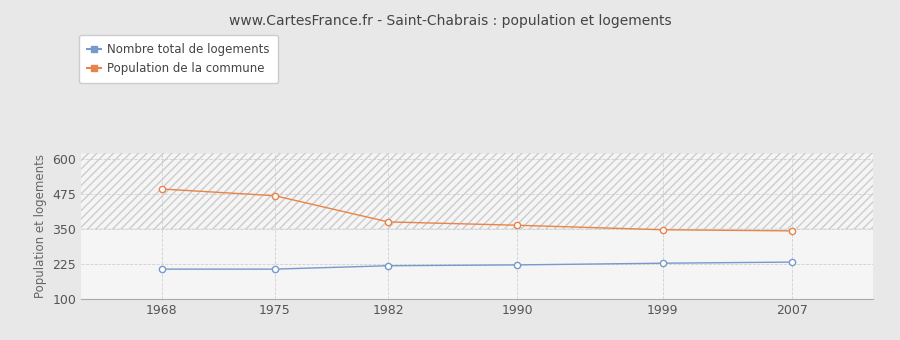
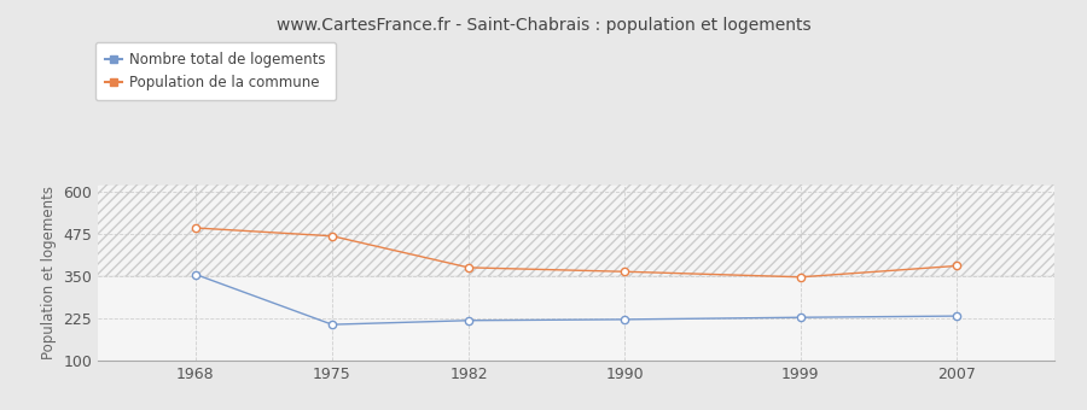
Nombre total de logements/1968: 207 -> 355
Population de la commune/2007: 343 -> 380
